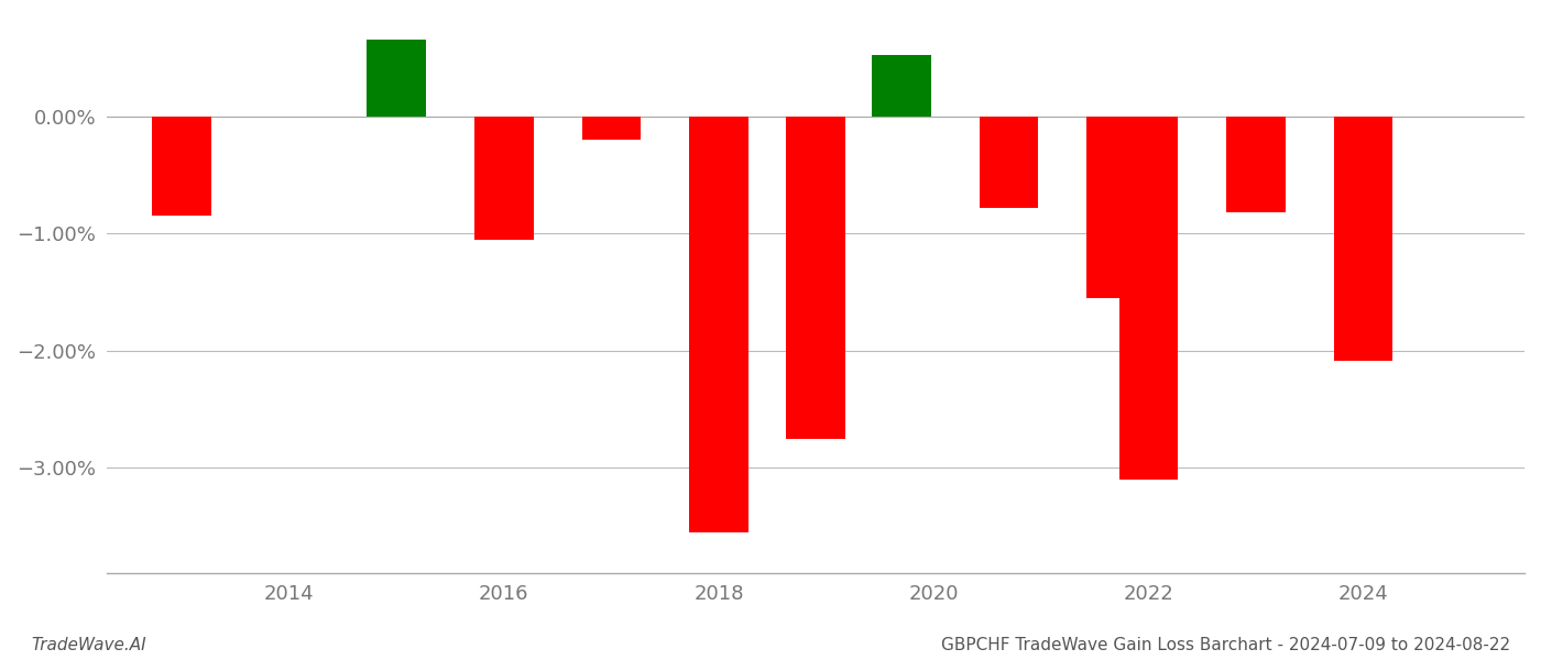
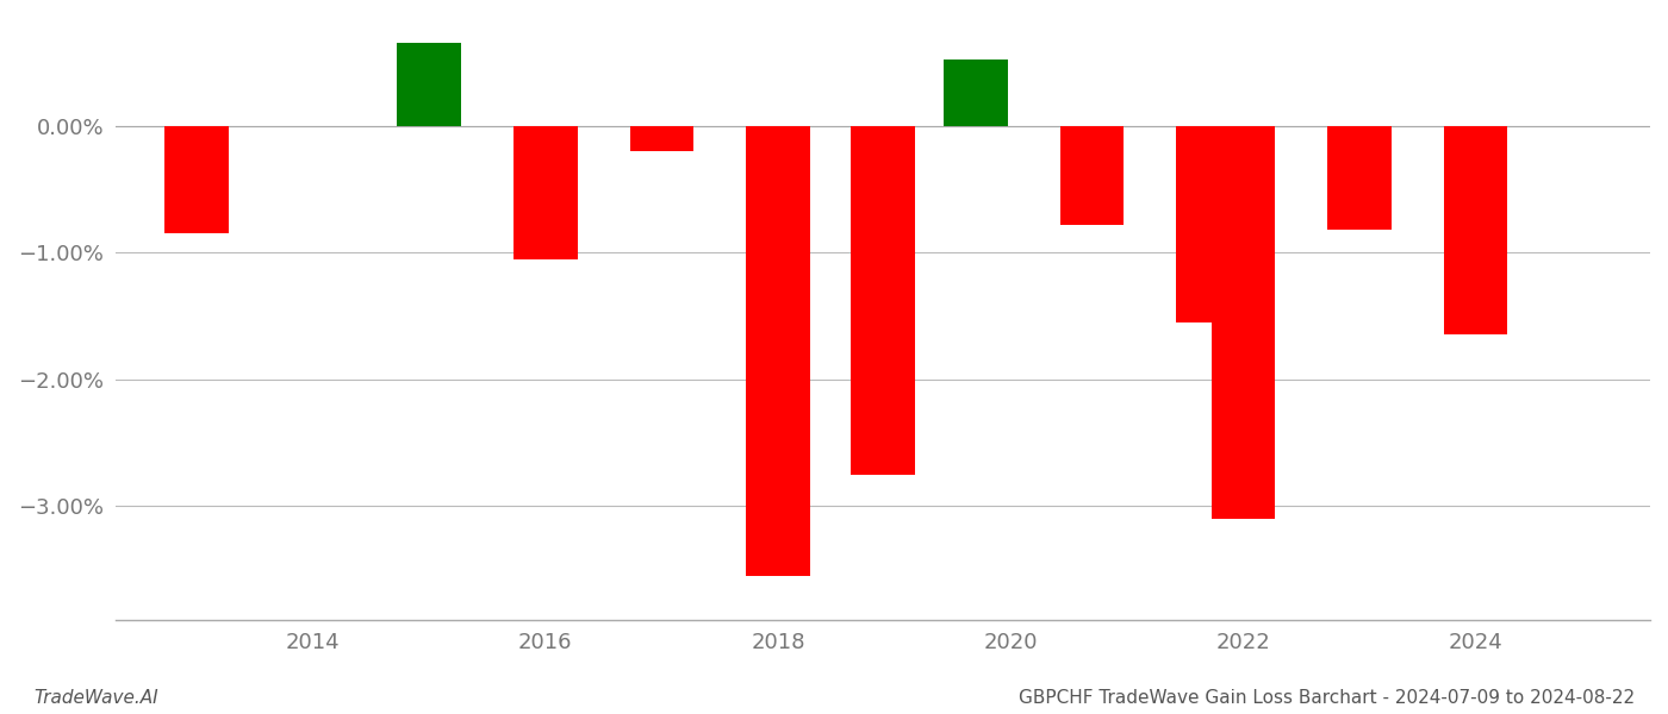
2024: -2.09% -> -1.65%
